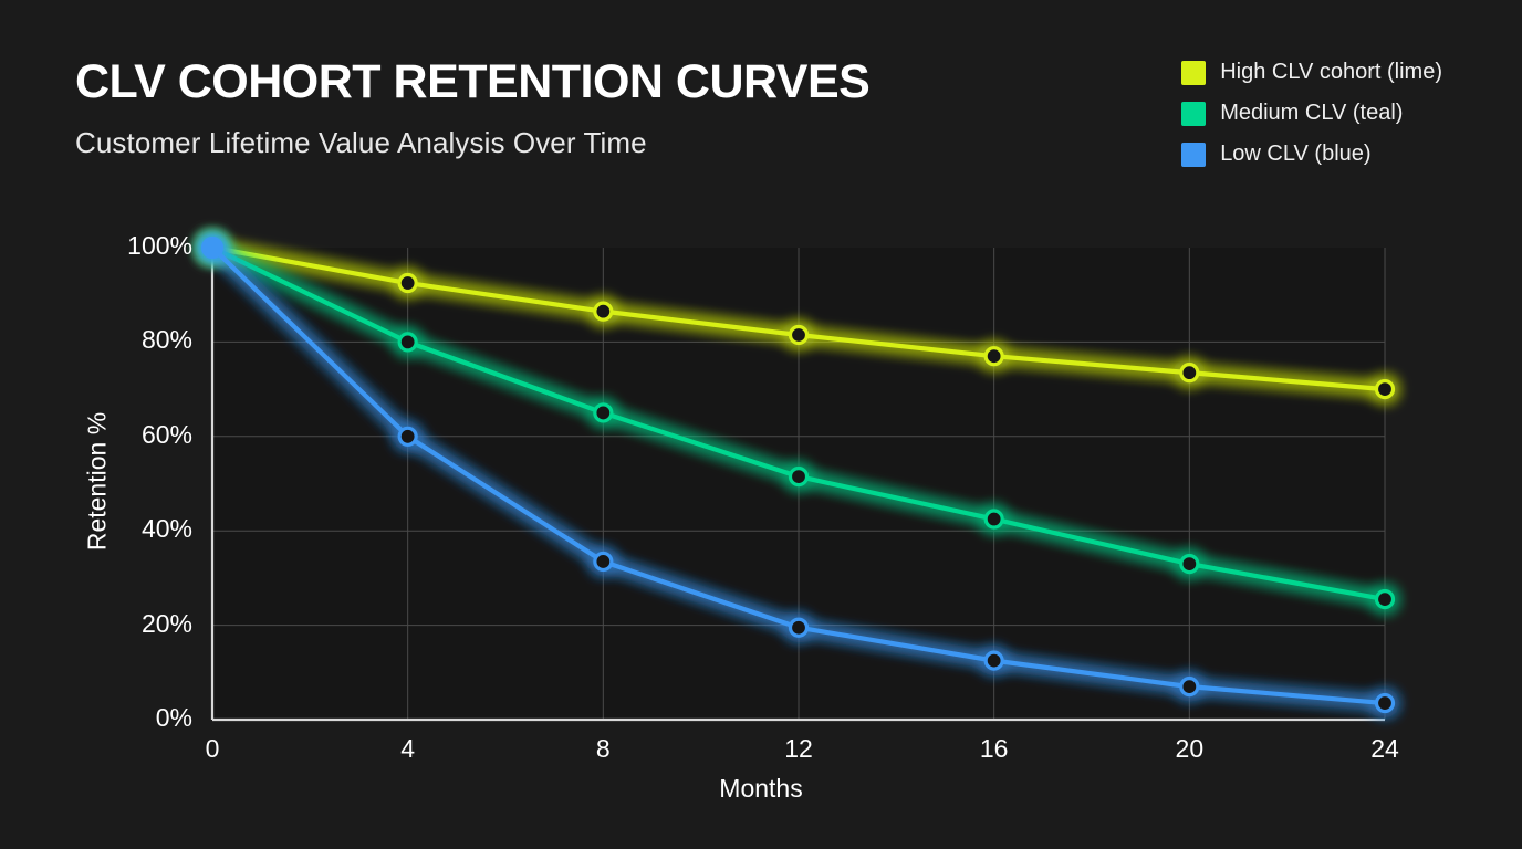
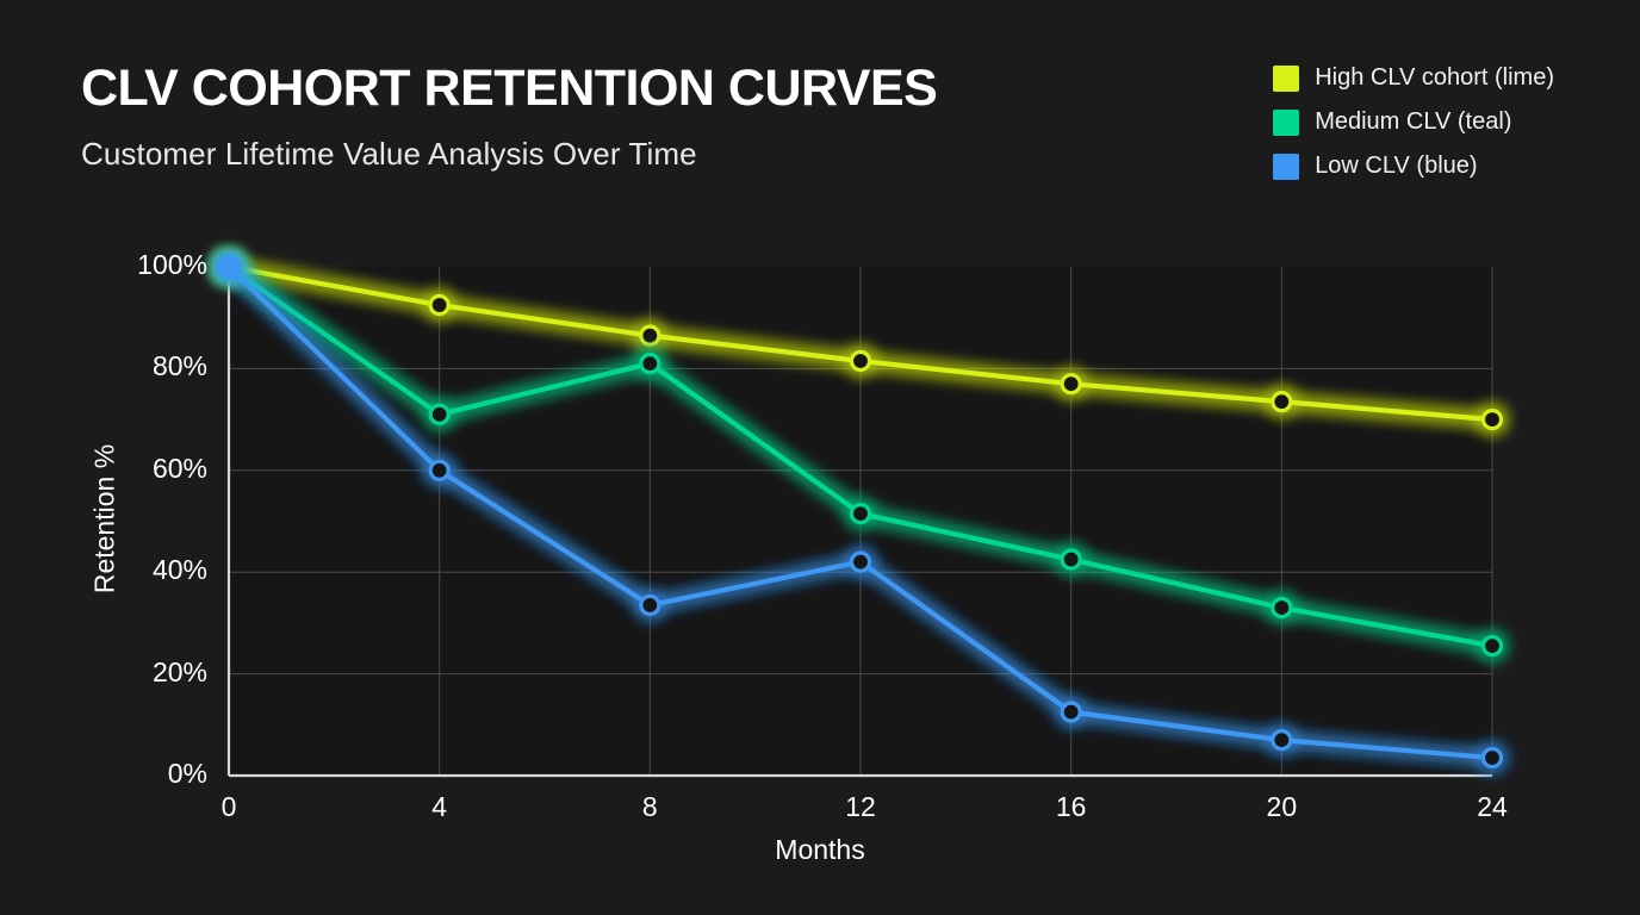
Medium CLV (teal)/4: 80% -> 71%
Medium CLV (teal)/8: 65% -> 81%
Low CLV (blue)/12: 20% -> 42%
